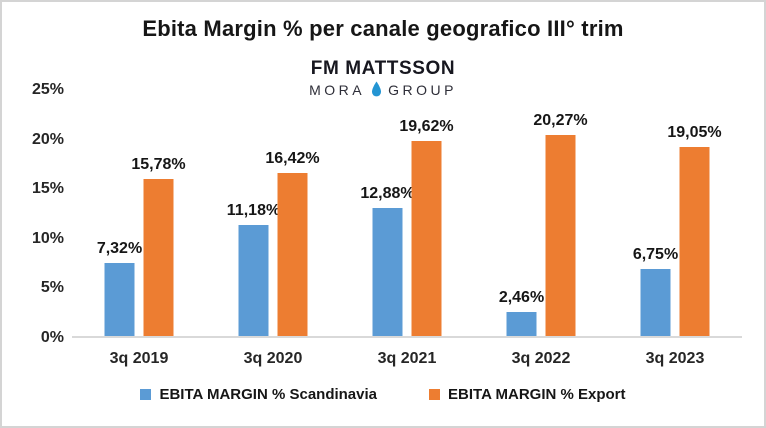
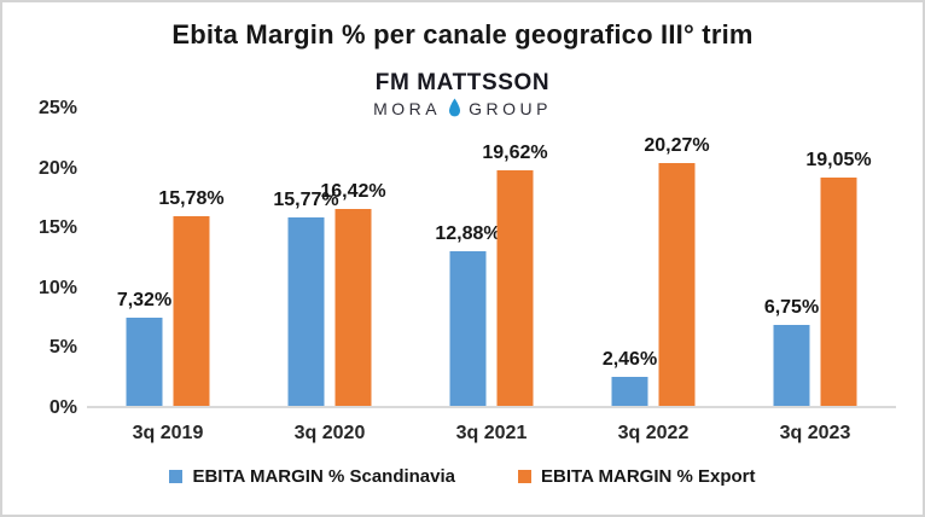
EBITA MARGIN % Scandinavia/3q 2020: 11,18% -> 15,77%
